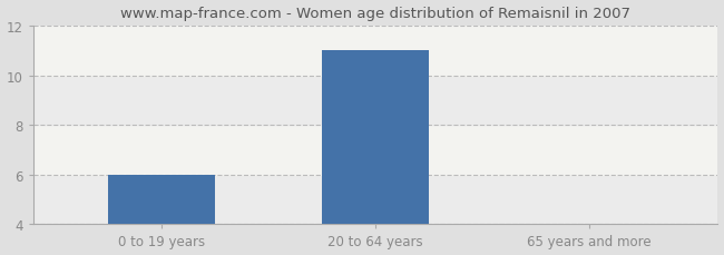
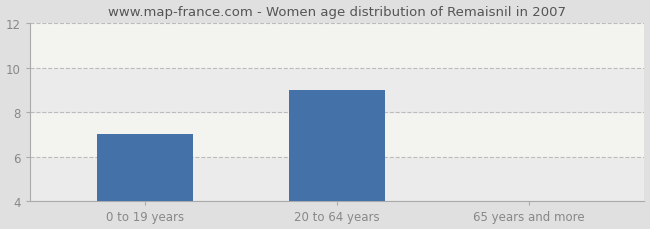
0 to 19 years: 6.00 -> 7.00
20 to 64 years: 11.00 -> 9.00
